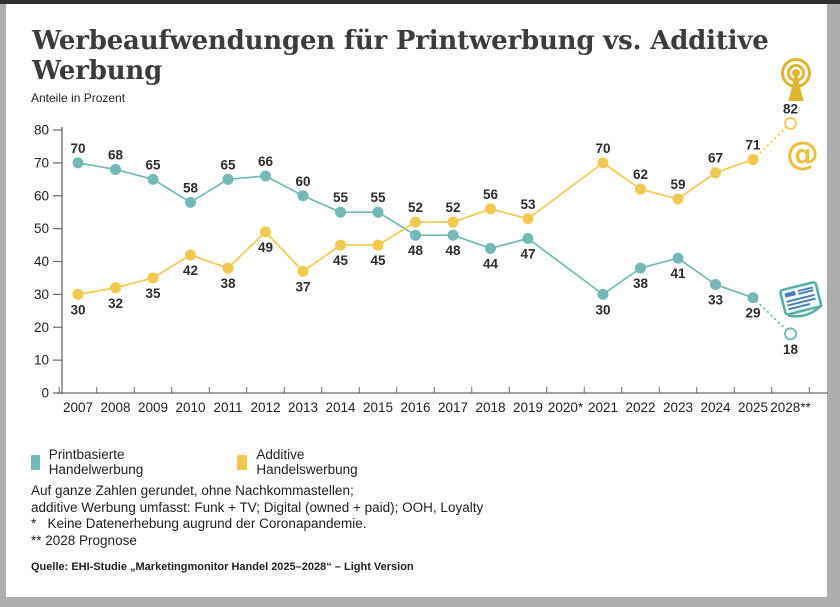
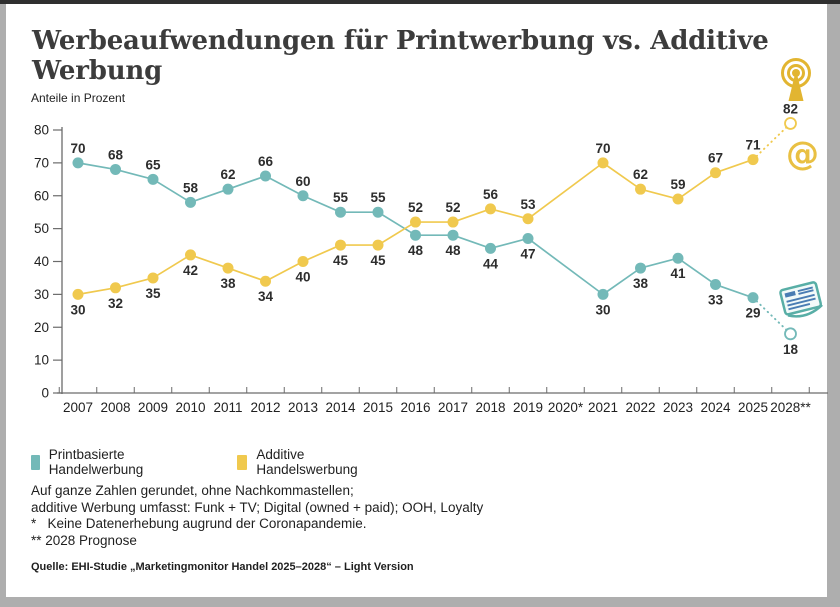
Printbasierte Handelwerbung/2011: 65 -> 62
Additive Handelswerbung/2012: 49 -> 34
Additive Handelswerbung/2013: 37 -> 40
